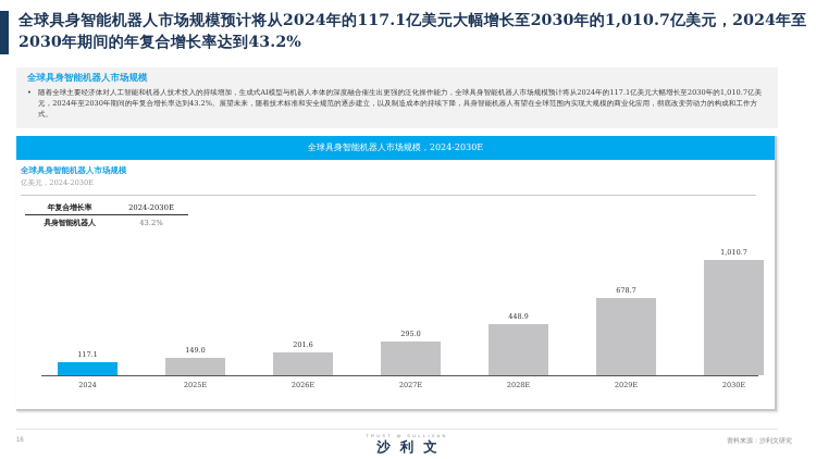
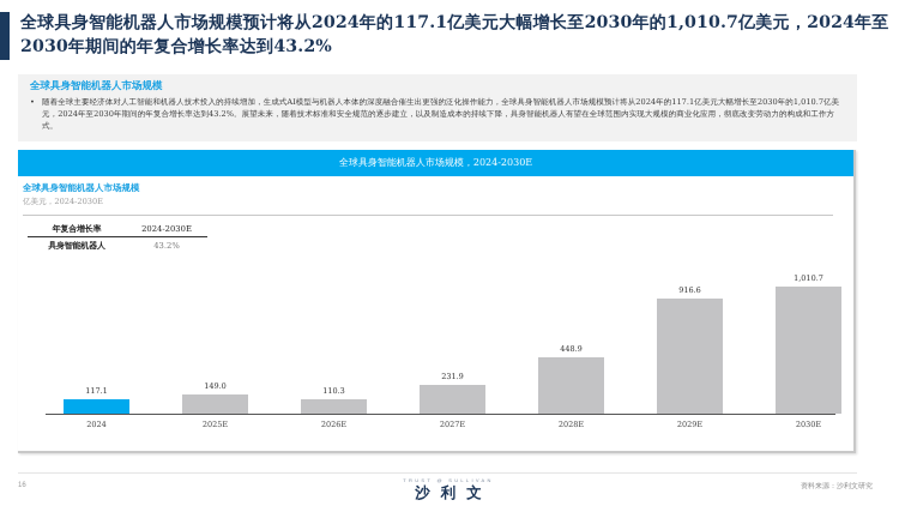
2026E: 201.6 -> 110.3
2027E: 295.0 -> 231.9
2029E: 678.7 -> 916.6
